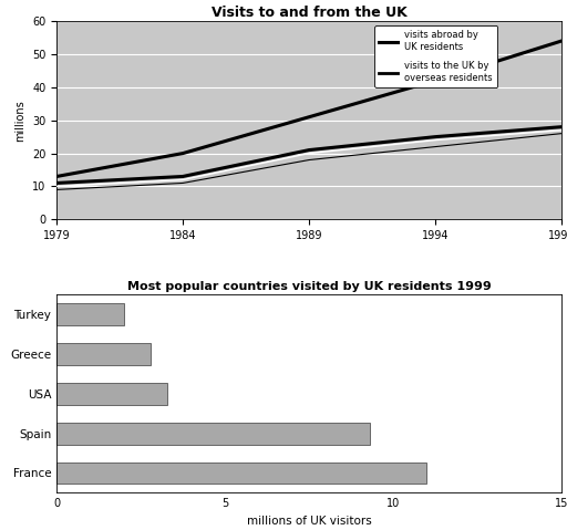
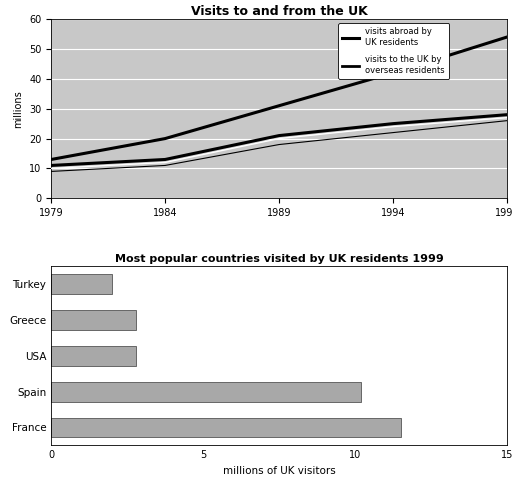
Most popular countries visited by UK residents 1999/USA: 3.3 -> 2.8
Most popular countries visited by UK residents 1999/Spain: 9.3 -> 10.2
Most popular countries visited by UK residents 1999/France: 11.0 -> 11.5
